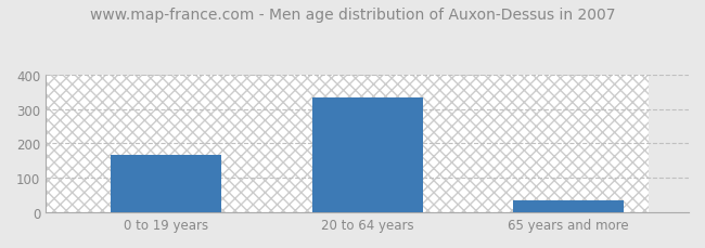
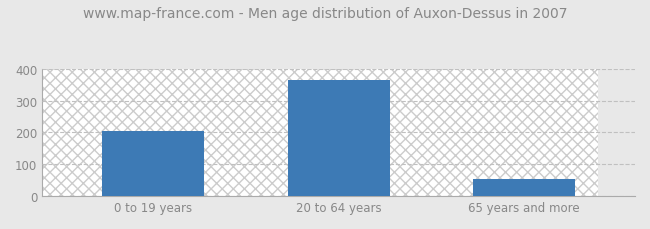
0 to 19 years: 167 -> 205
20 to 64 years: 332 -> 365
65 years and more: 34 -> 55
